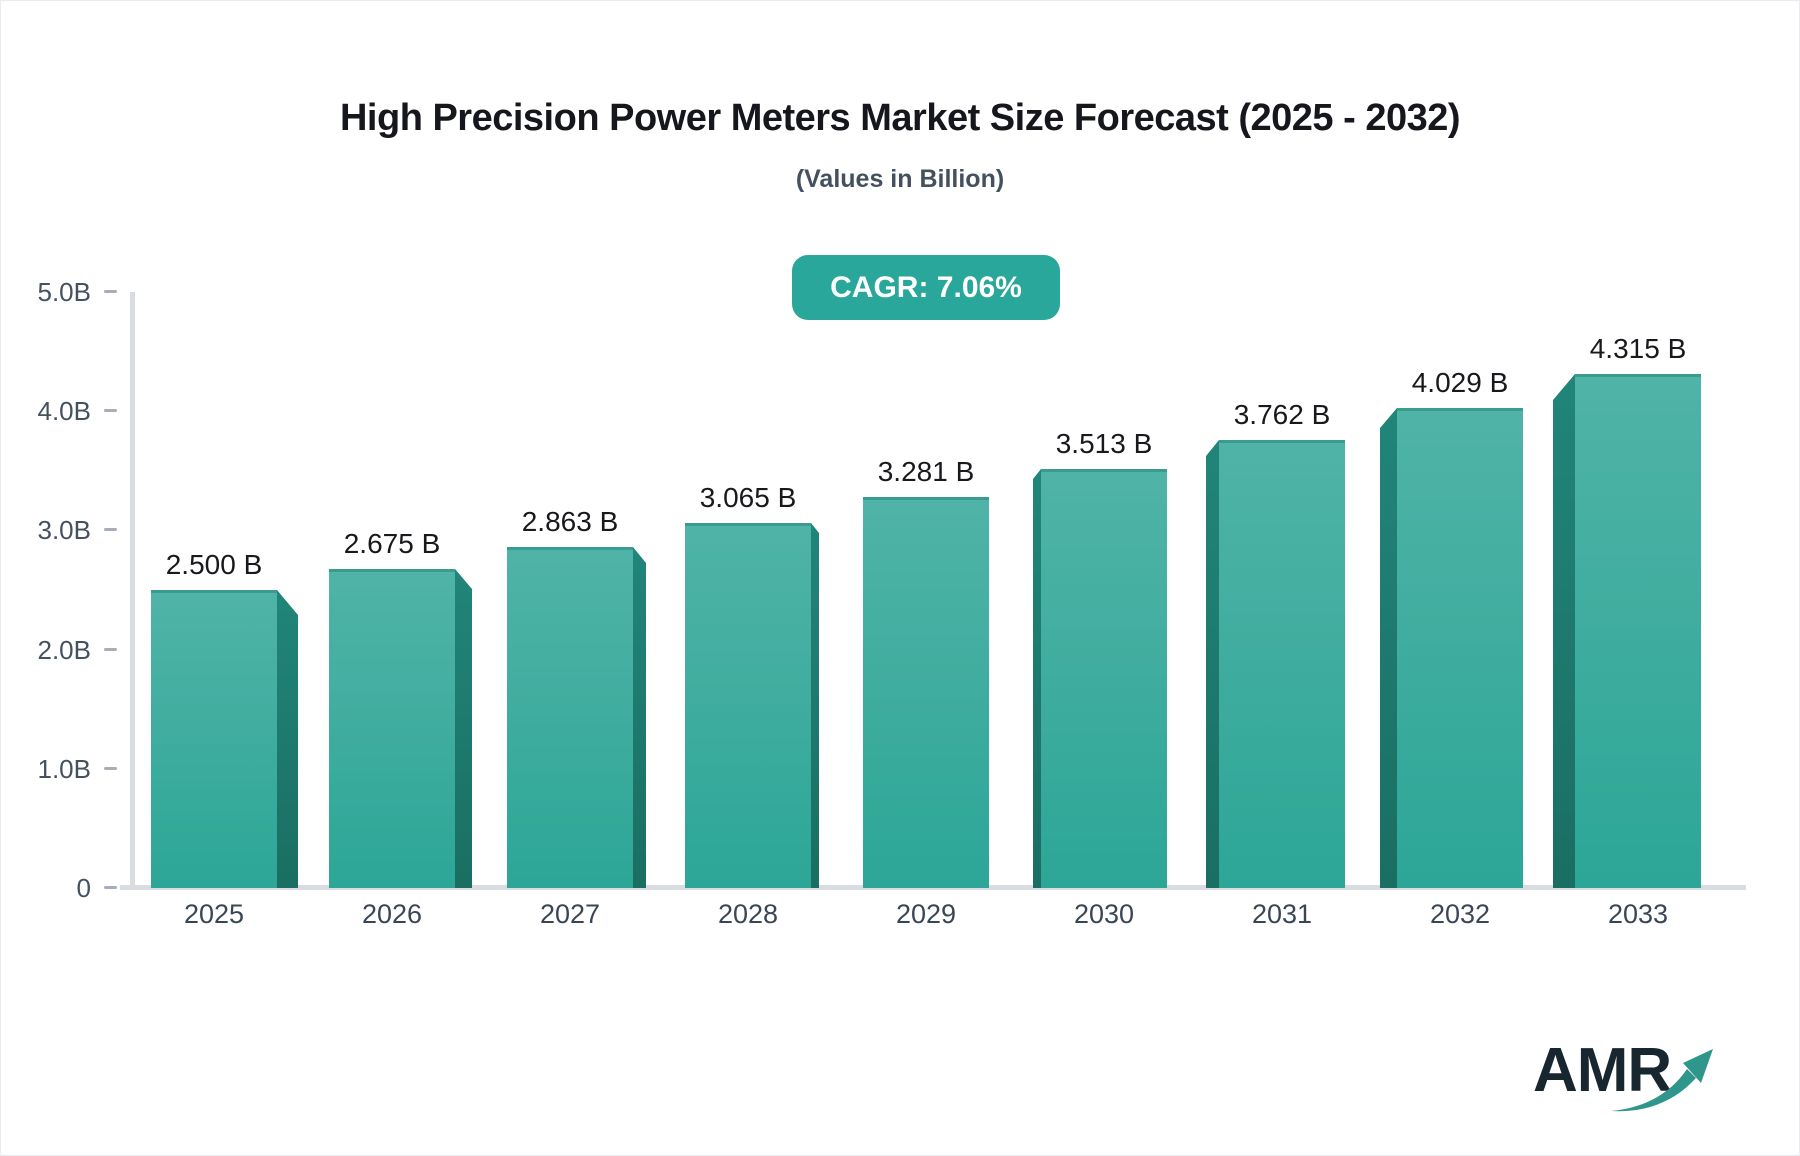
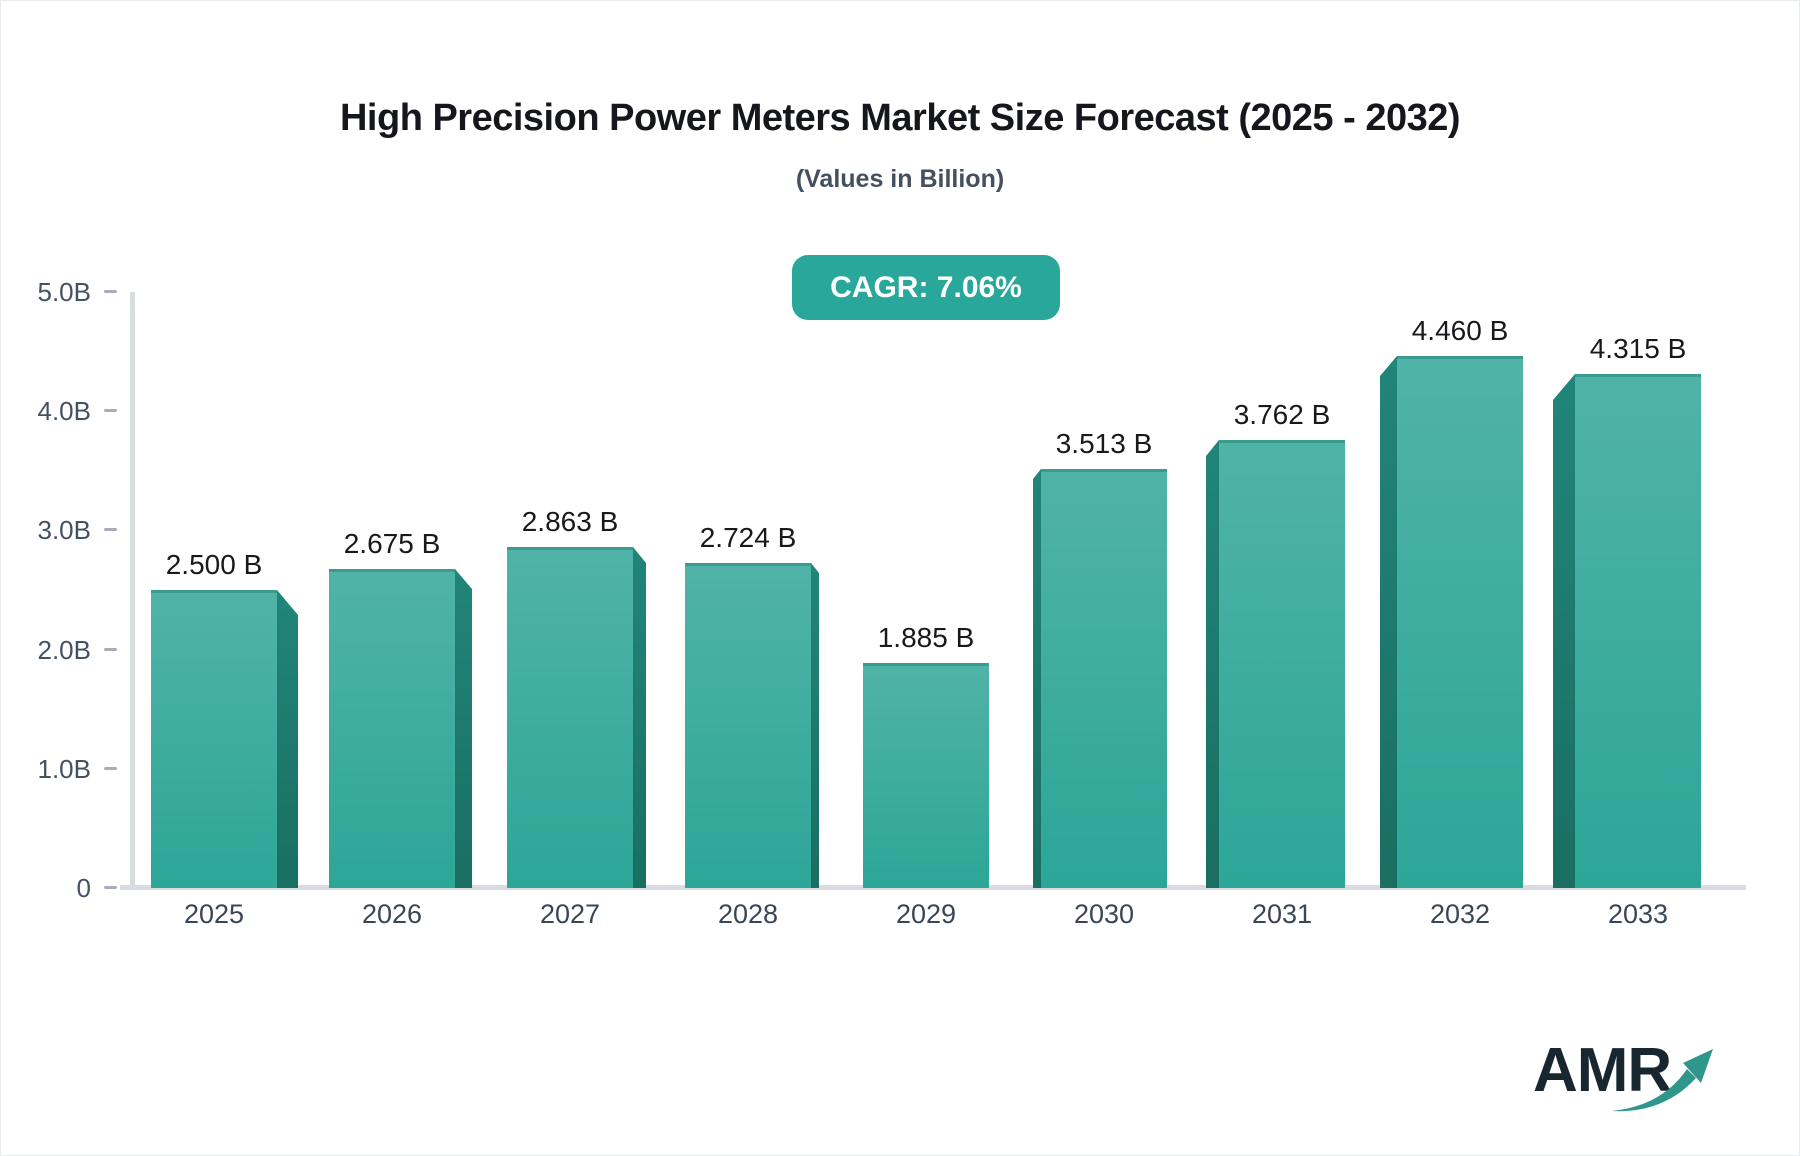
2028: 3.065 -> 2.724
2029: 3.281 -> 1.885
2032: 4.029 -> 4.460
